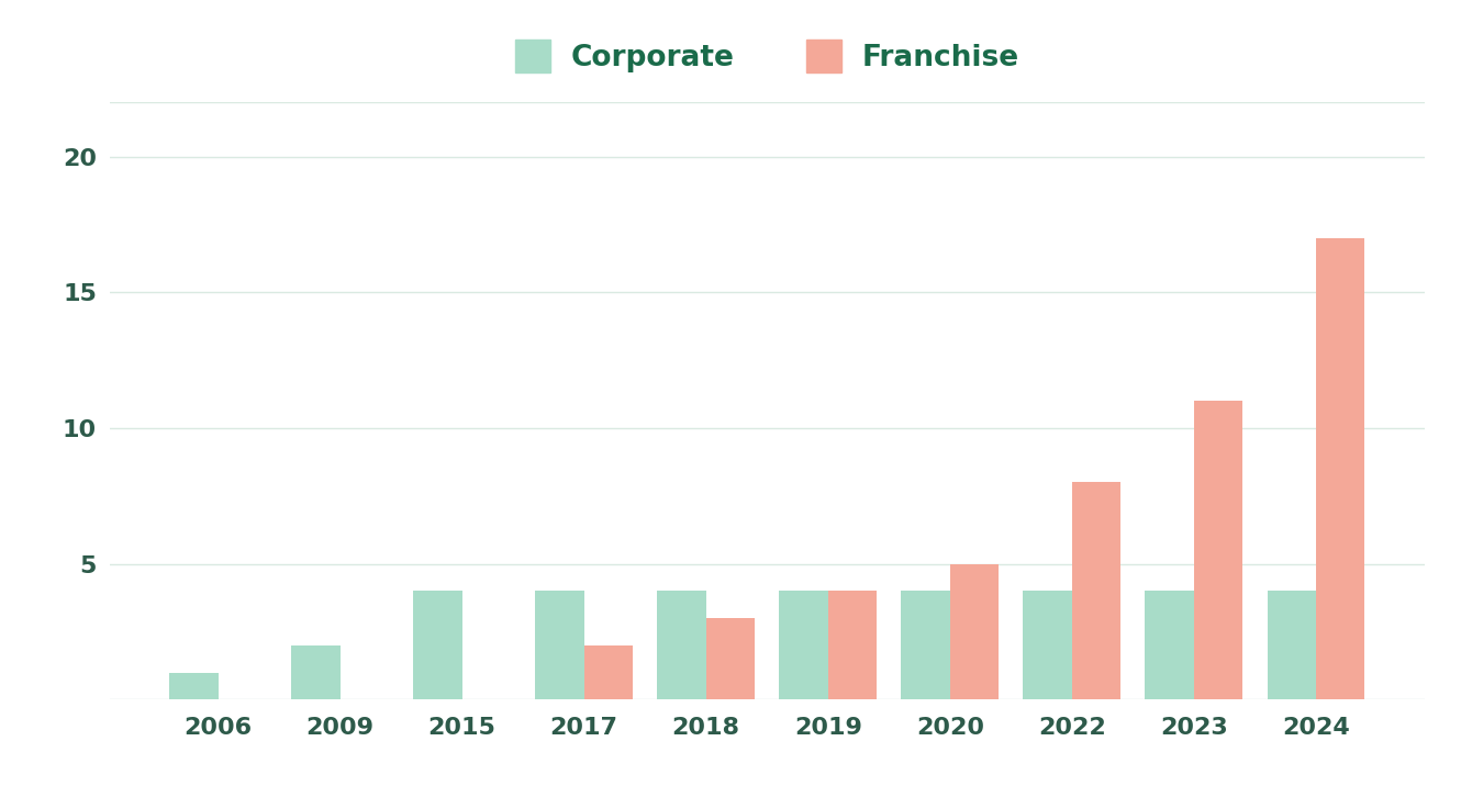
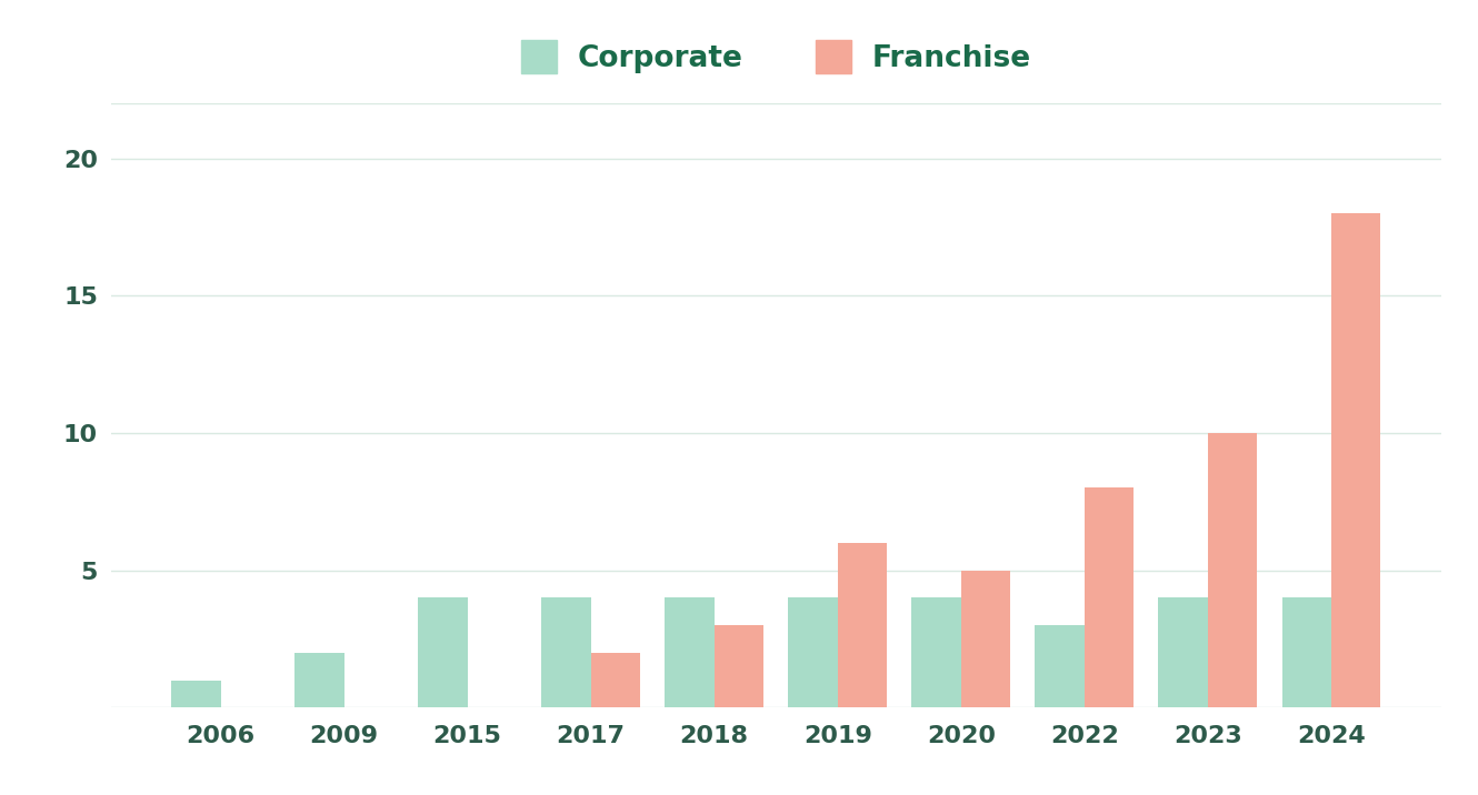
Franchise/2019: 4 -> 6
Corporate/2022: 4 -> 3
Franchise/2023: 11 -> 10
Franchise/2024: 17 -> 18
